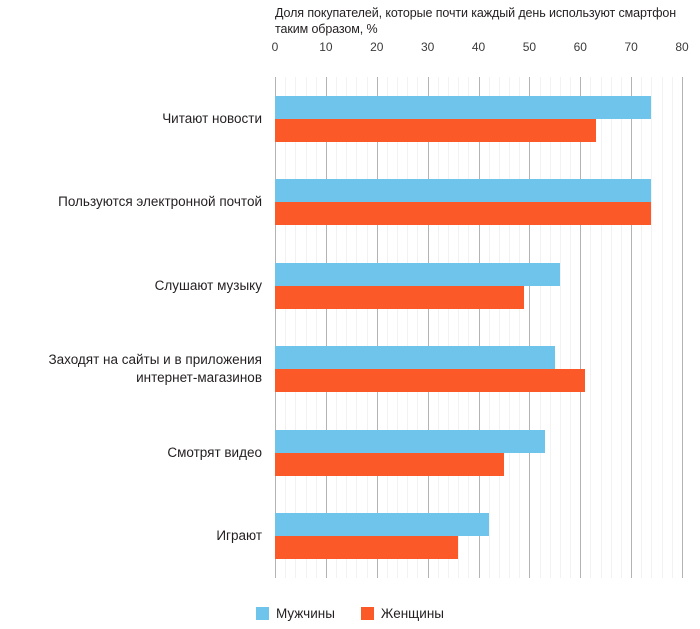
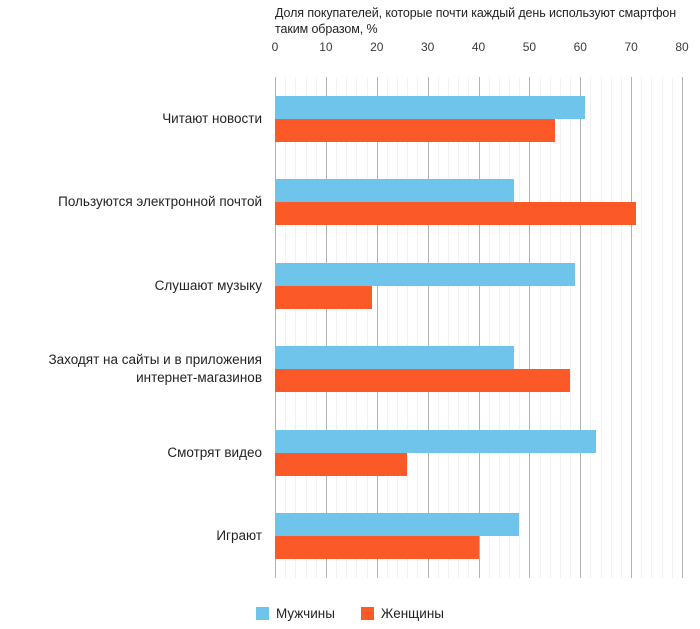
Мужчины/Читают новости: 74 -> 61
Женщины/Читают новости: 63 -> 55
Мужчины/Пользуются электронной почтой: 74 -> 47
Женщины/Пользуются электронной почтой: 74 -> 71
Мужчины/Слушают музыку: 56 -> 59
Женщины/Слушают музыку: 49 -> 19
Мужчины/Заходят на сайты и в приложения интернет-магазинов: 55 -> 47
Женщины/Заходят на сайты и в приложения интернет-магазинов: 61 -> 58
Мужчины/Смотрят видео: 53 -> 63
Женщины/Смотрят видео: 45 -> 26
Мужчины/Играют: 42 -> 48
Женщины/Играют: 36 -> 40
